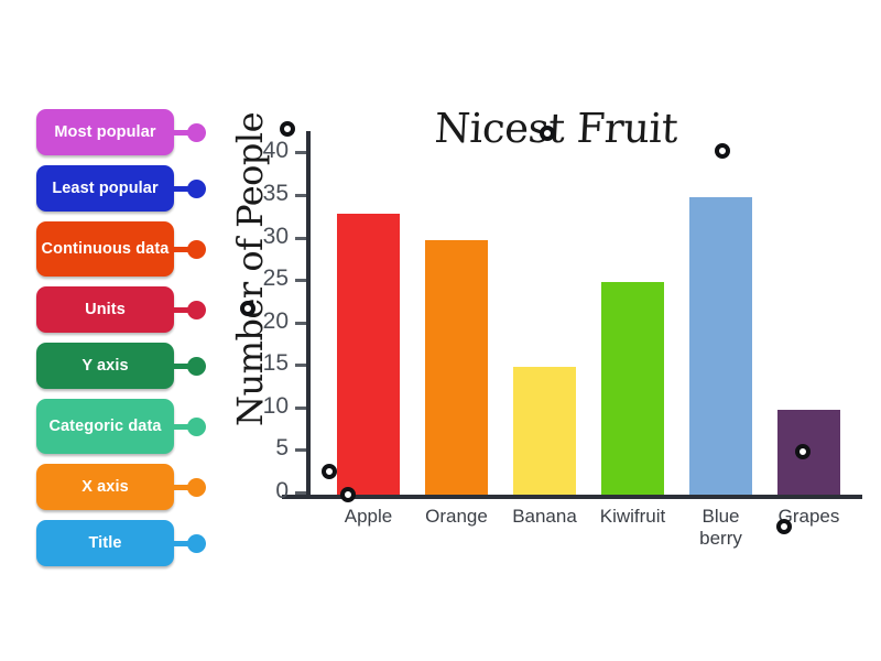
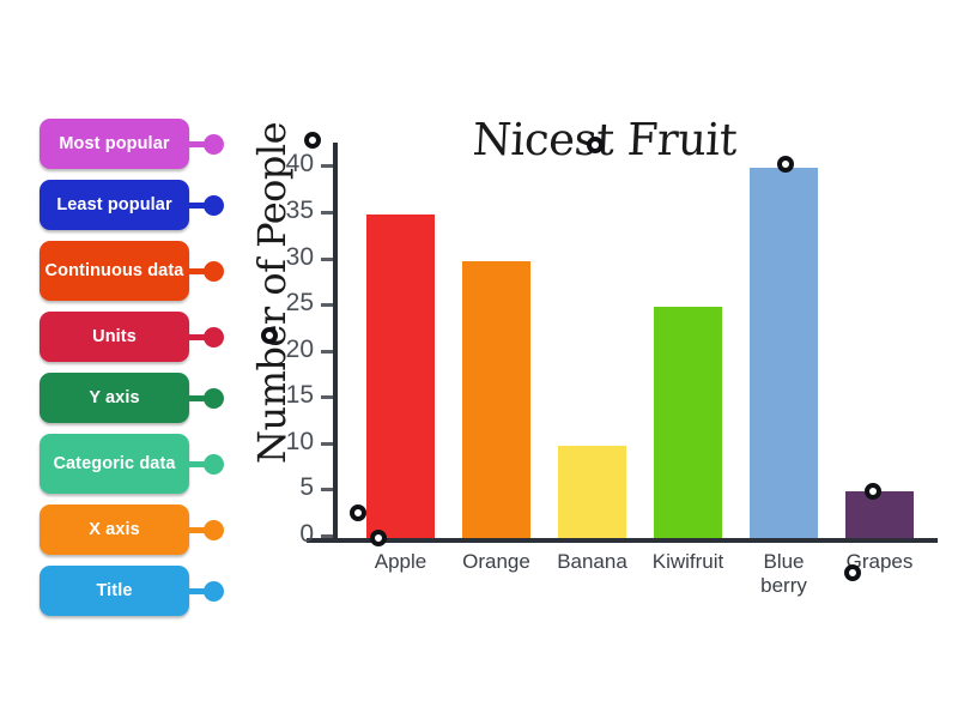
Apple: 33 -> 35
Banana: 15 -> 10
Blue berry: 35 -> 40
Grapes: 10 -> 5
